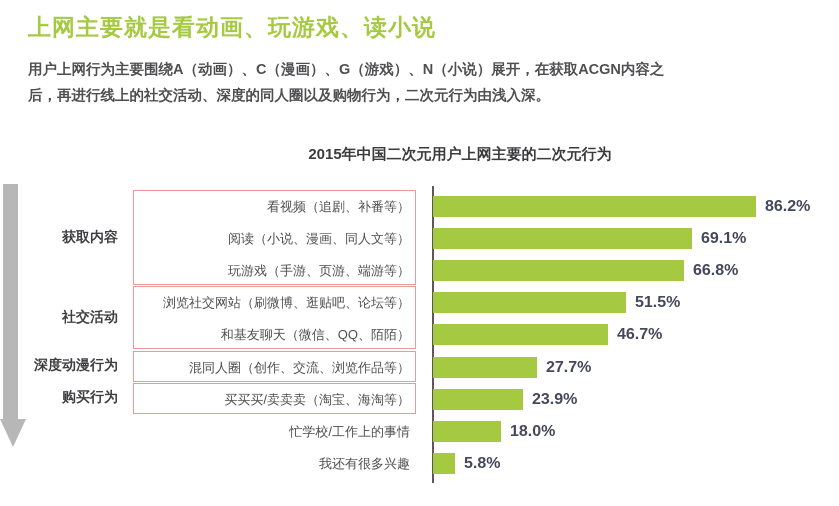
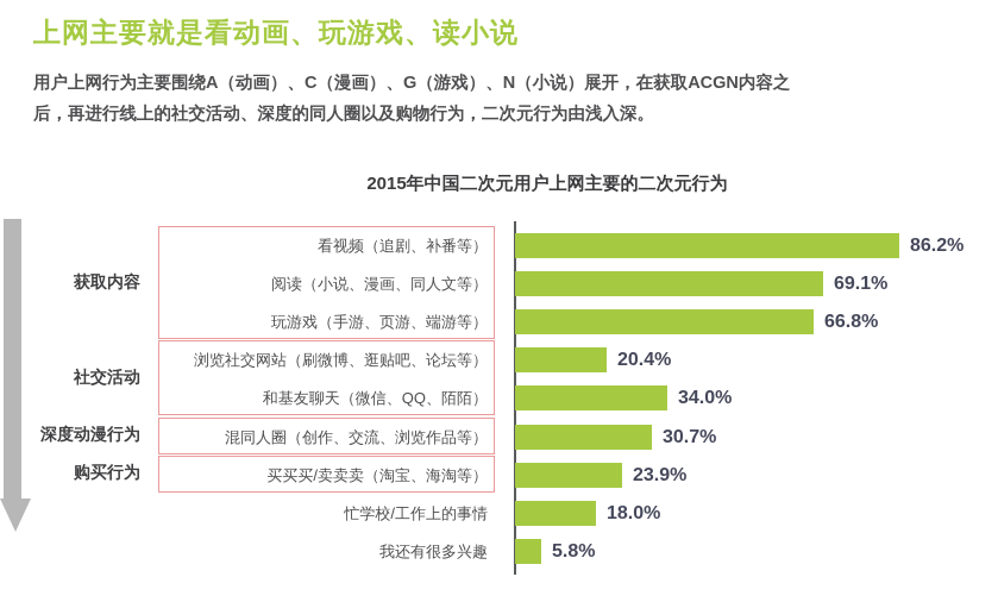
浏览社交网站（刷微博、逛贴吧、论坛等）: 51.5% -> 20.4%
和基友聊天（微信、QQ、陌陌）: 46.7% -> 34.0%
混同人圈（创作、交流、浏览作品等）: 27.7% -> 30.7%
